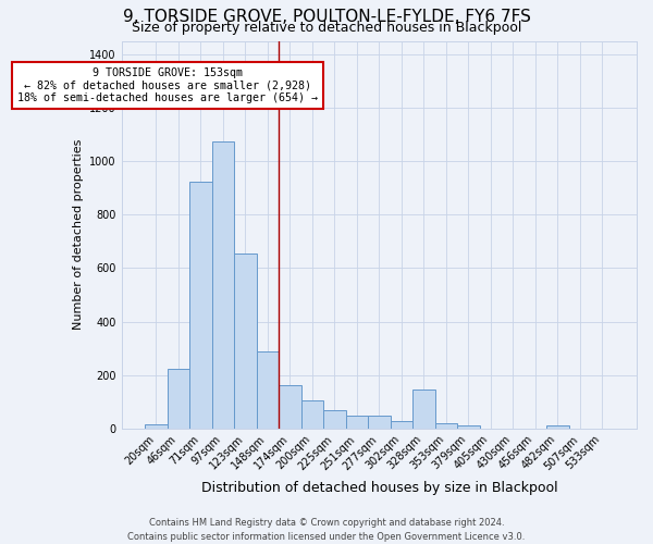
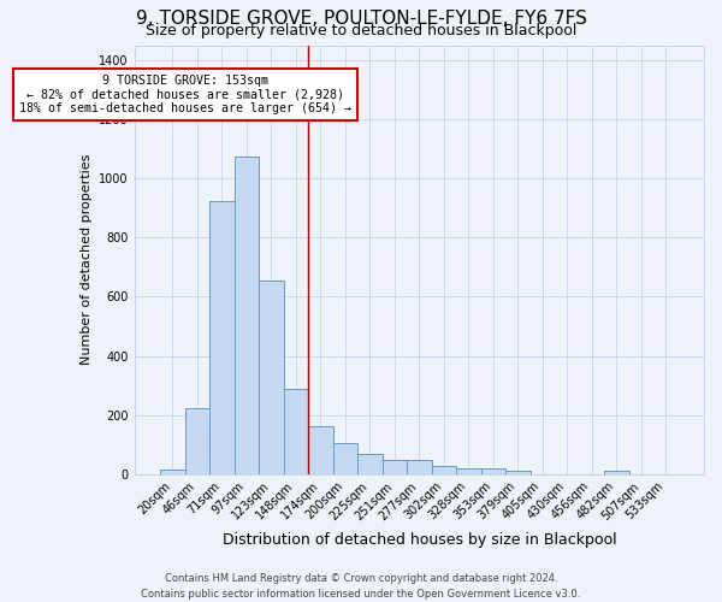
328sqm: 145 -> 20
